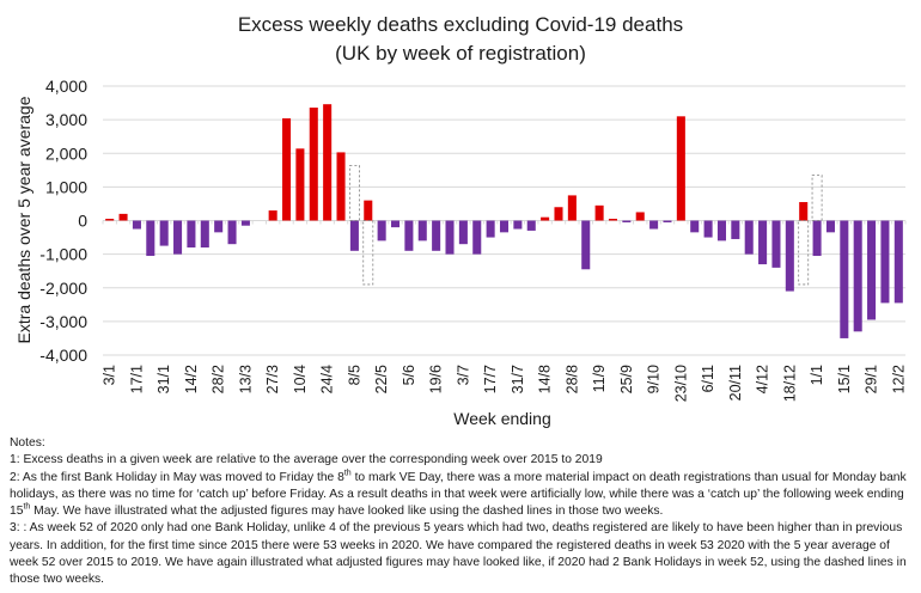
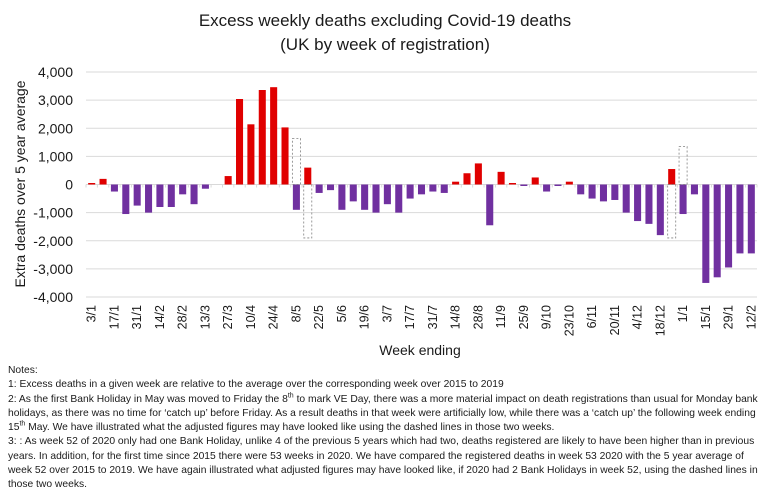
22/5: -600 -> -300
23/10: 3100 -> 100
18/12: -2100 -> -1800
